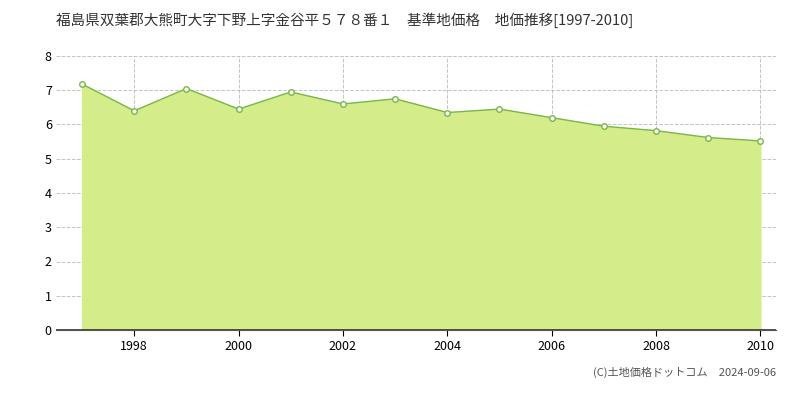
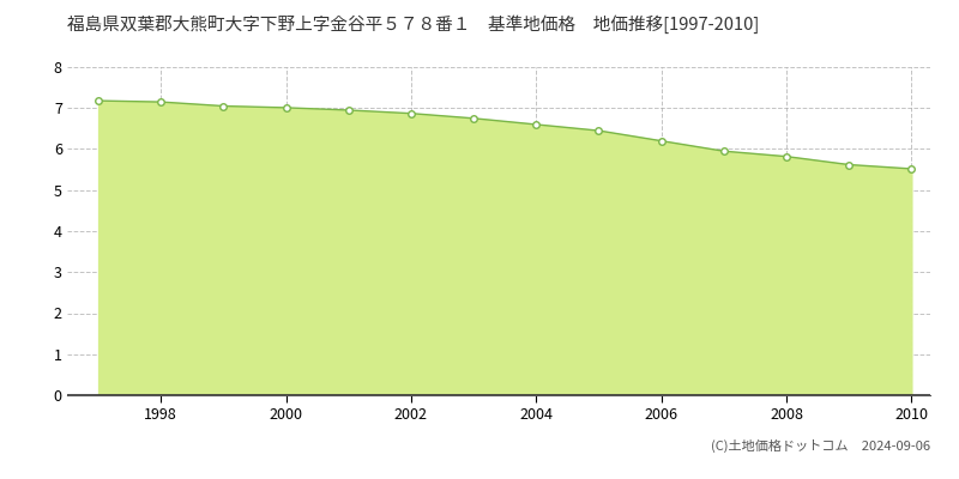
1998: 6.40 -> 7.15
2000: 6.45 -> 7.01
2002: 6.60 -> 6.87
2004: 6.35 -> 6.60
